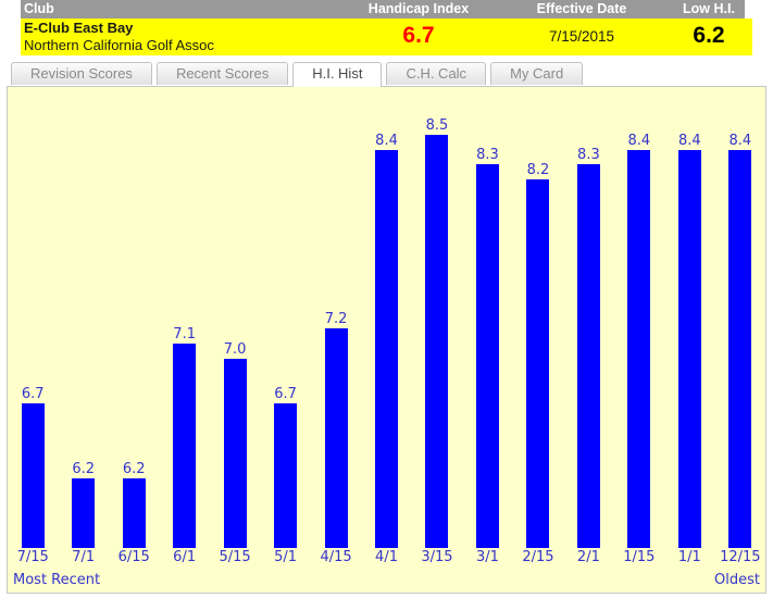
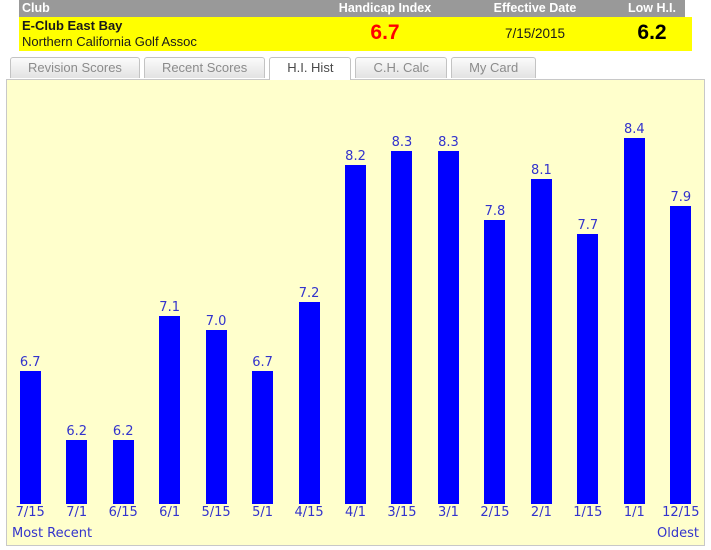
4/1: 8.4 -> 8.2
3/15: 8.5 -> 8.3
2/15: 8.2 -> 7.8
2/1: 8.3 -> 8.1
1/15: 8.4 -> 7.7
12/15: 8.4 -> 7.9
